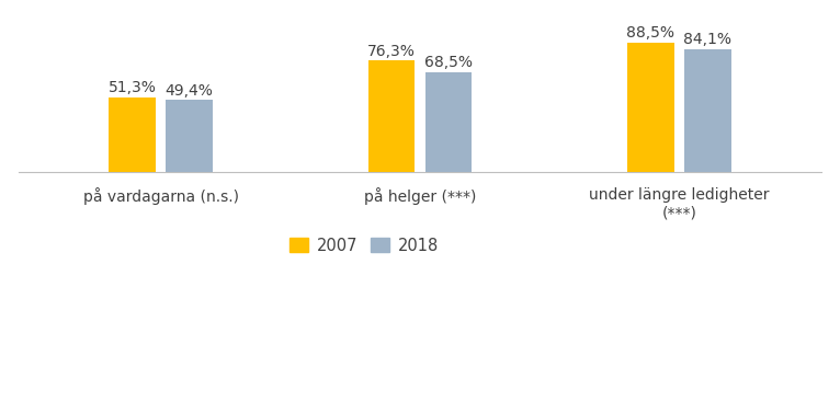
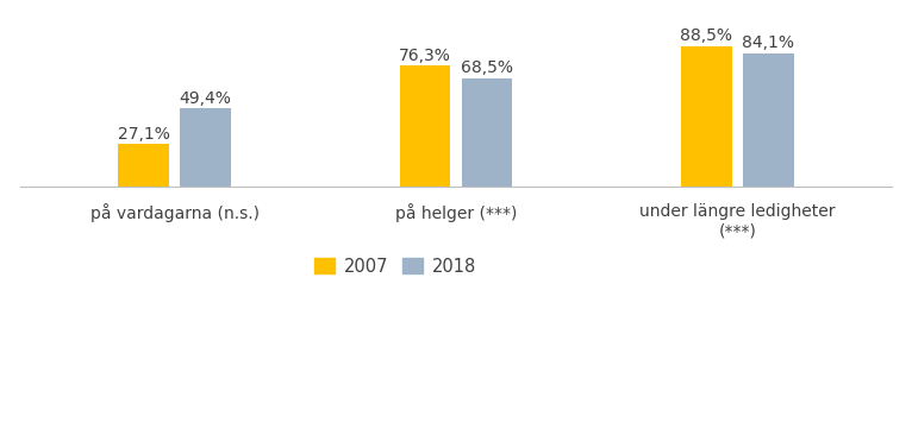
2007/på vardagarna (n.s.): 51,3% -> 27,1%
